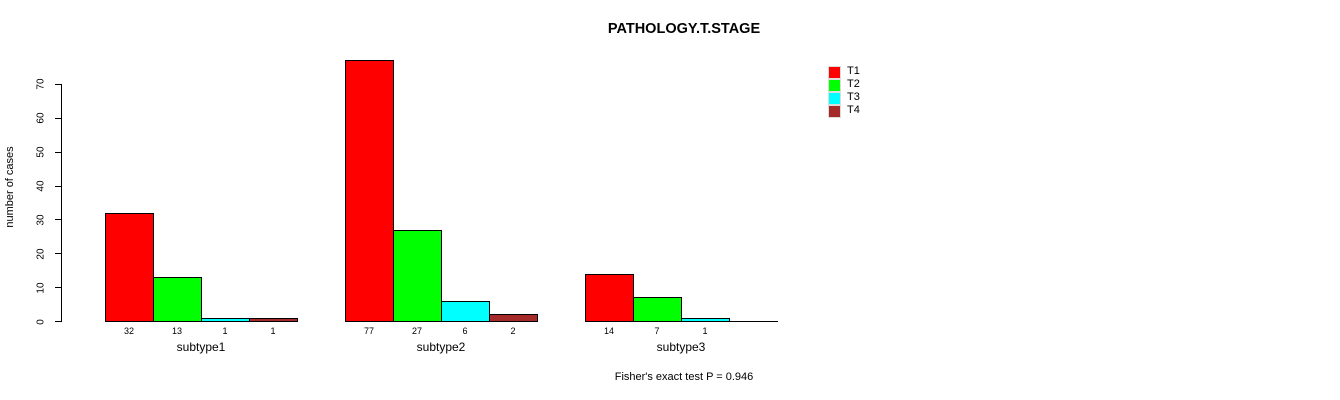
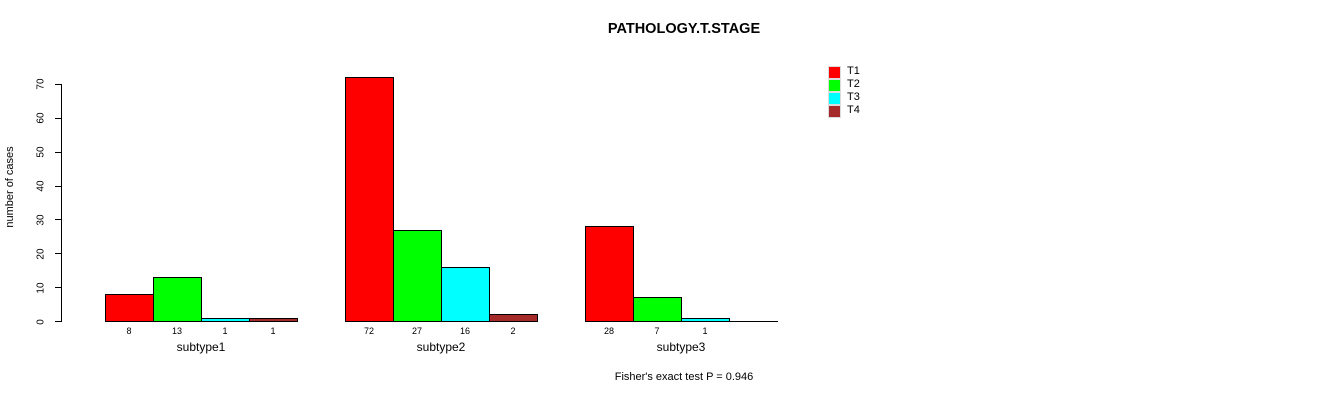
T1/subtype1: 32 -> 8
T1/subtype2: 77 -> 72
T3/subtype2: 6 -> 16
T1/subtype3: 14 -> 28
